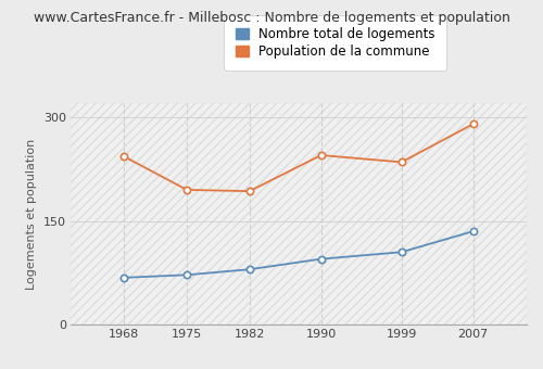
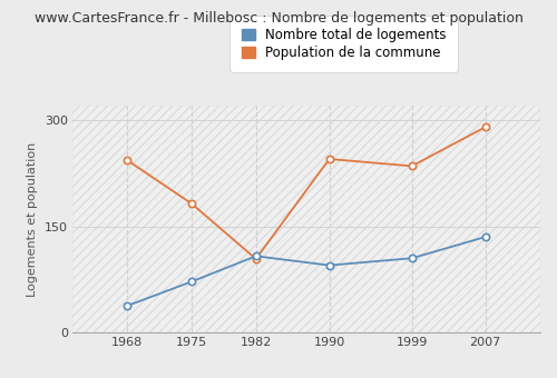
Nombre total de logements/1968: 68 -> 38
Population de la commune/1975: 195 -> 182
Nombre total de logements/1982: 80 -> 108
Population de la commune/1982: 193 -> 104
